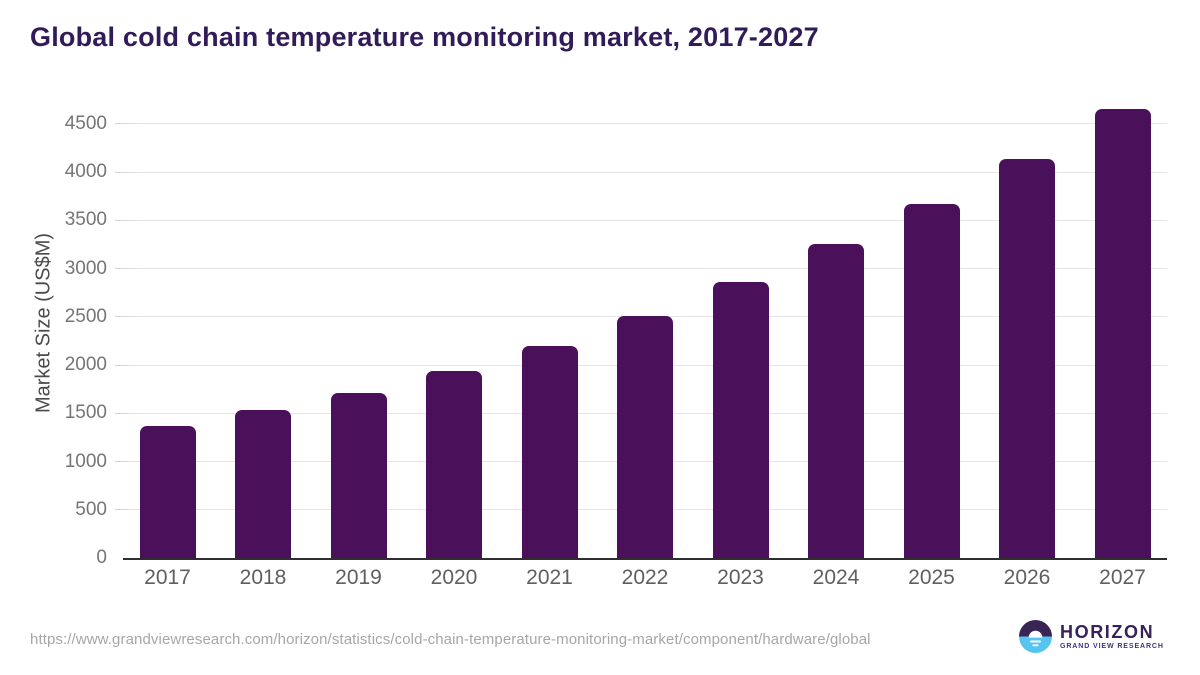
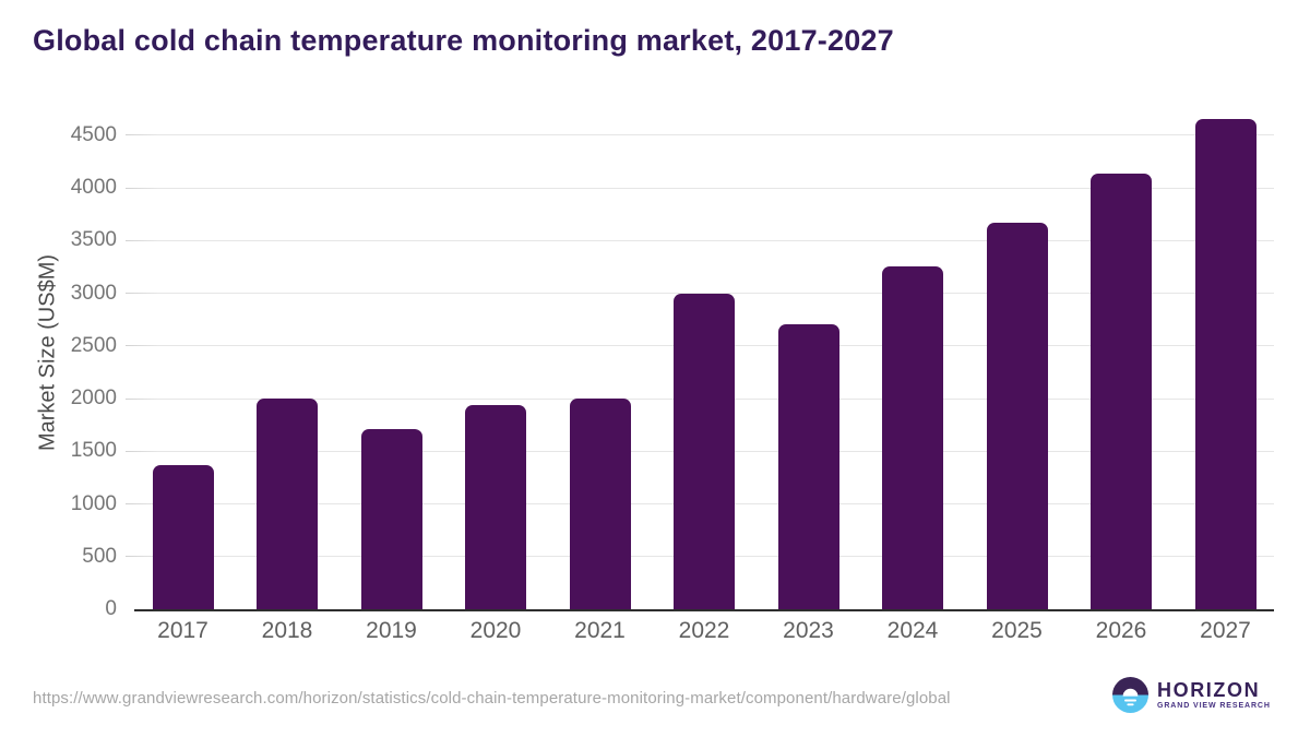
2018: 1500 -> 2000
2021: 2200 -> 2000
2022: 2500 -> 3000
2023: 2900 -> 2700
